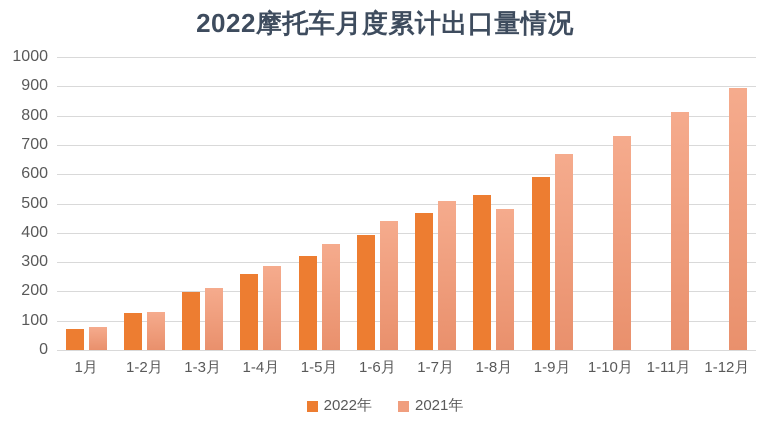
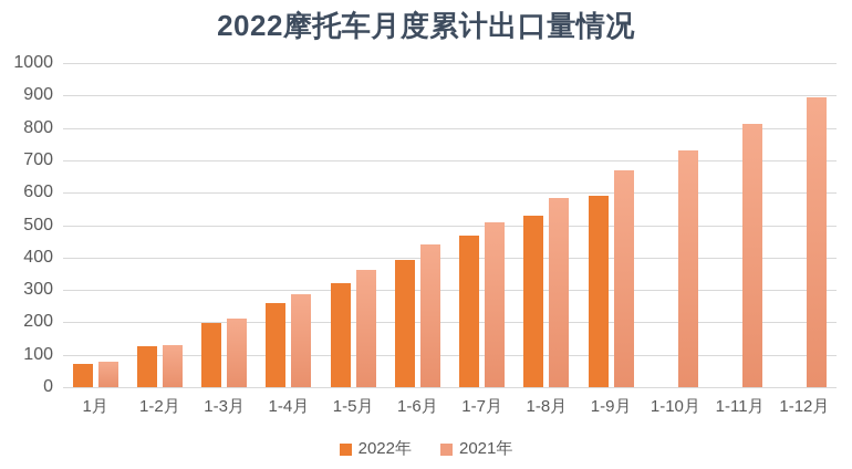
2021年/1-8月: 480 -> 580
